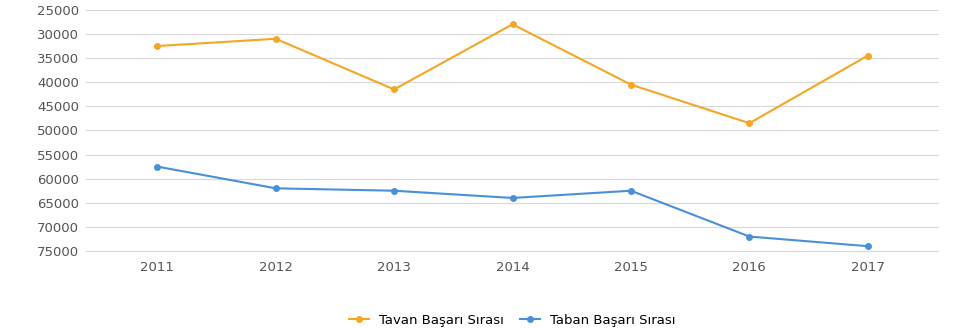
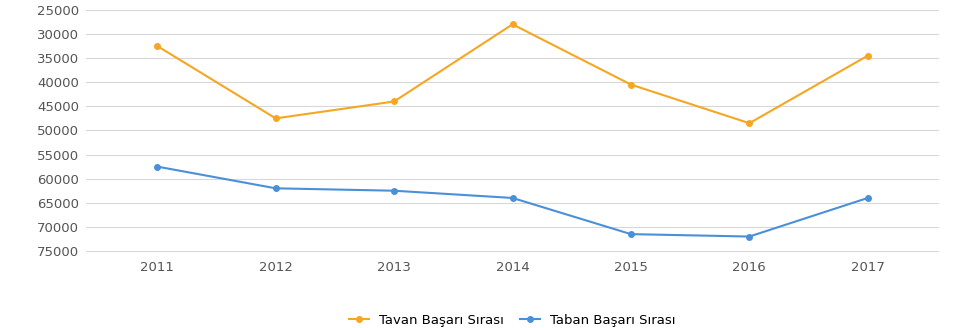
Tavan Başarı Sırası/2012: 31000 -> 47500
Tavan Başarı Sırası/2013: 41500 -> 44000
Taban Başarı Sırası/2015: 62500 -> 71500
Taban Başarı Sırası/2017: 74000 -> 64000
